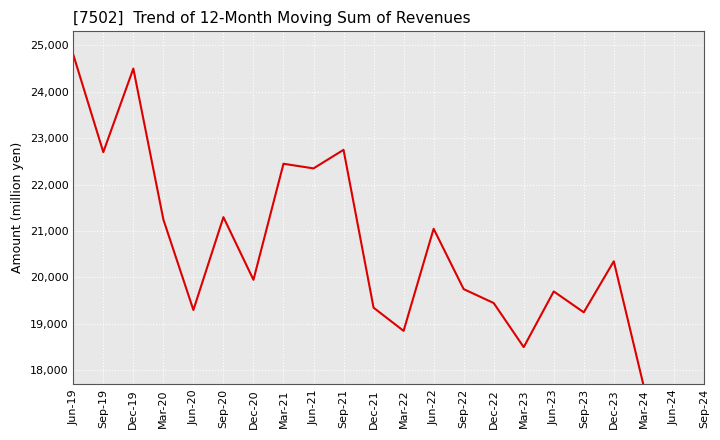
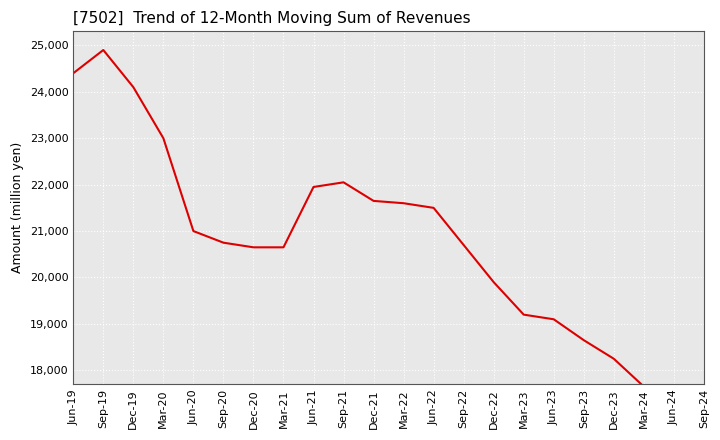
Jun-19: 24,800 -> 24,400
Sep-19: 22,700 -> 24,900
Dec-19: 24,500 -> 24,100
Mar-20: 21,250 -> 23,000
Jun-20: 19,300 -> 21,000
Sep-20: 21,300 -> 20,750
Dec-20: 19,950 -> 20,650
Mar-21: 22,450 -> 20,650
Jun-21: 22,350 -> 21,950
Sep-21: 22,750 -> 22,050
Dec-21: 19,350 -> 21,650
Mar-22: 18,850 -> 21,600
Jun-22: 21,050 -> 21,500
Sep-22: 19,750 -> 20,700
Dec-22: 19,450 -> 19,900
Mar-23: 18,500 -> 19,200
Jun-23: 19,700 -> 19,100
Sep-23: 19,250 -> 18,650
Dec-23: 20,350 -> 18,250
